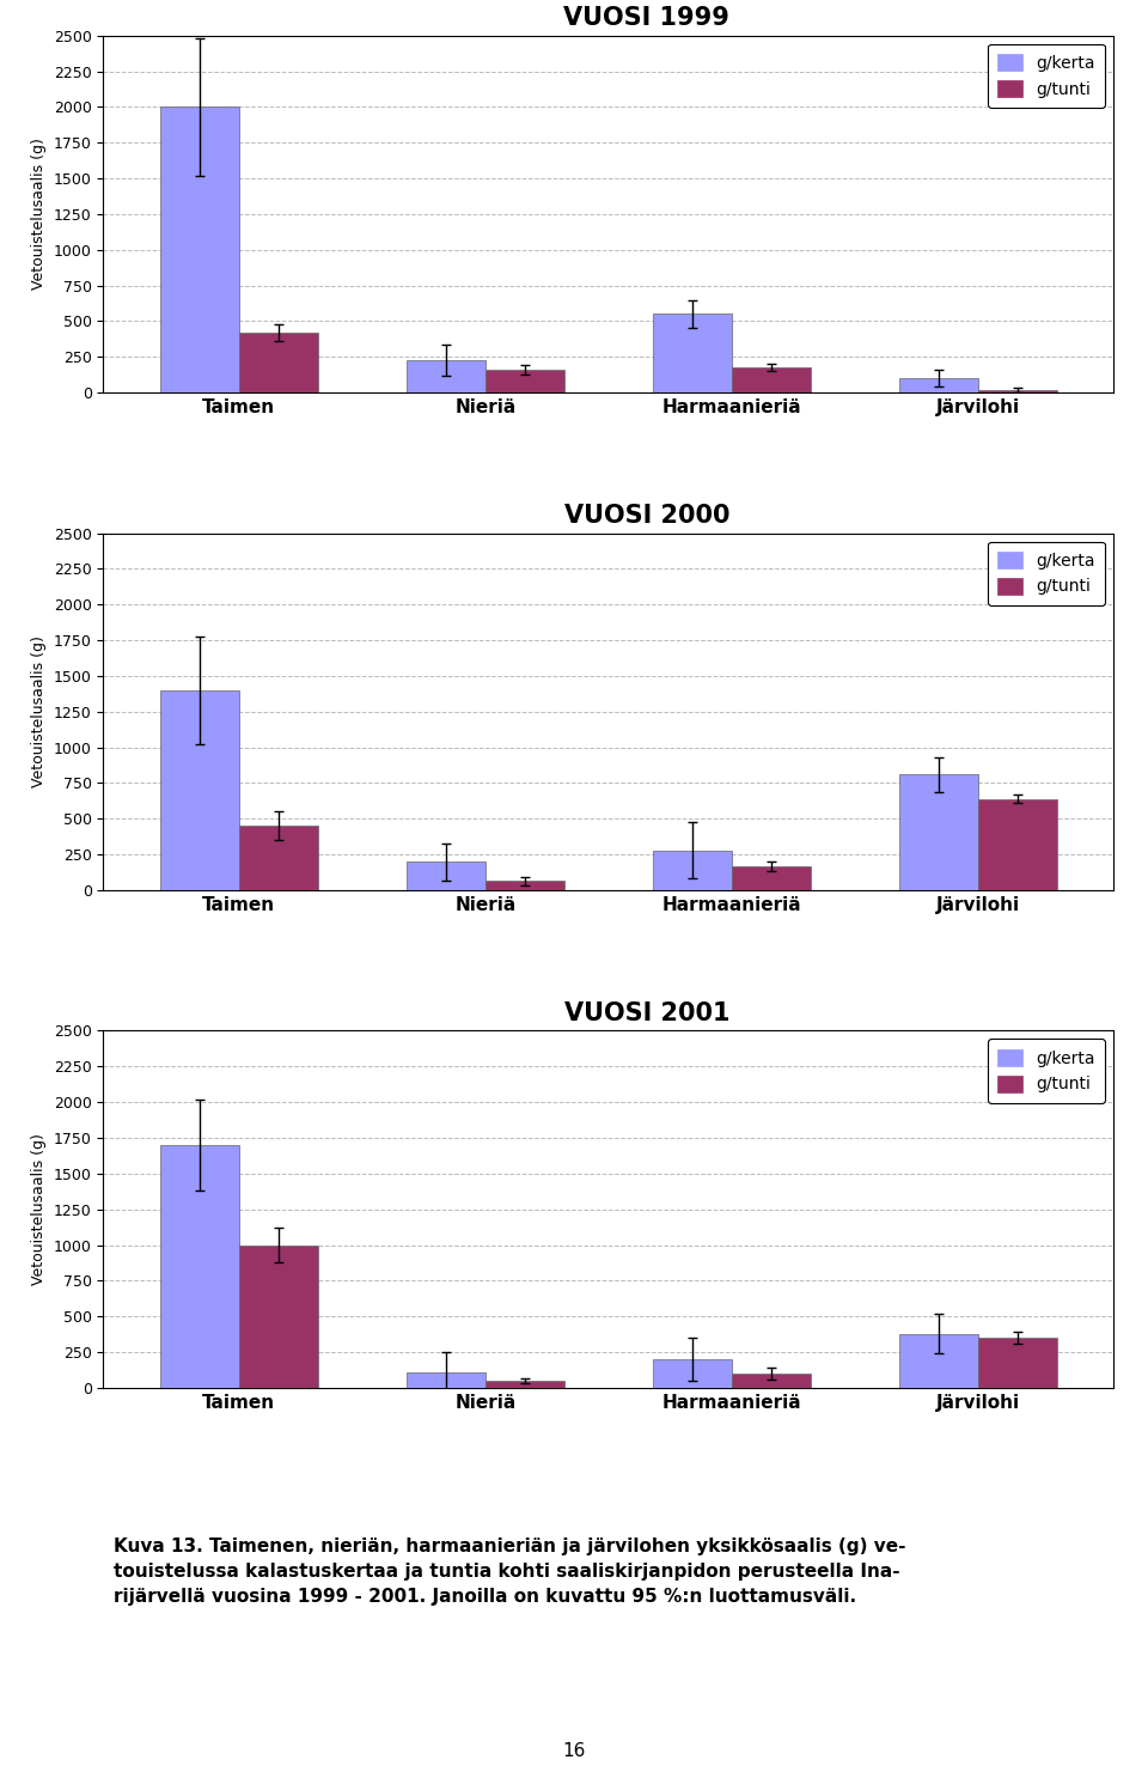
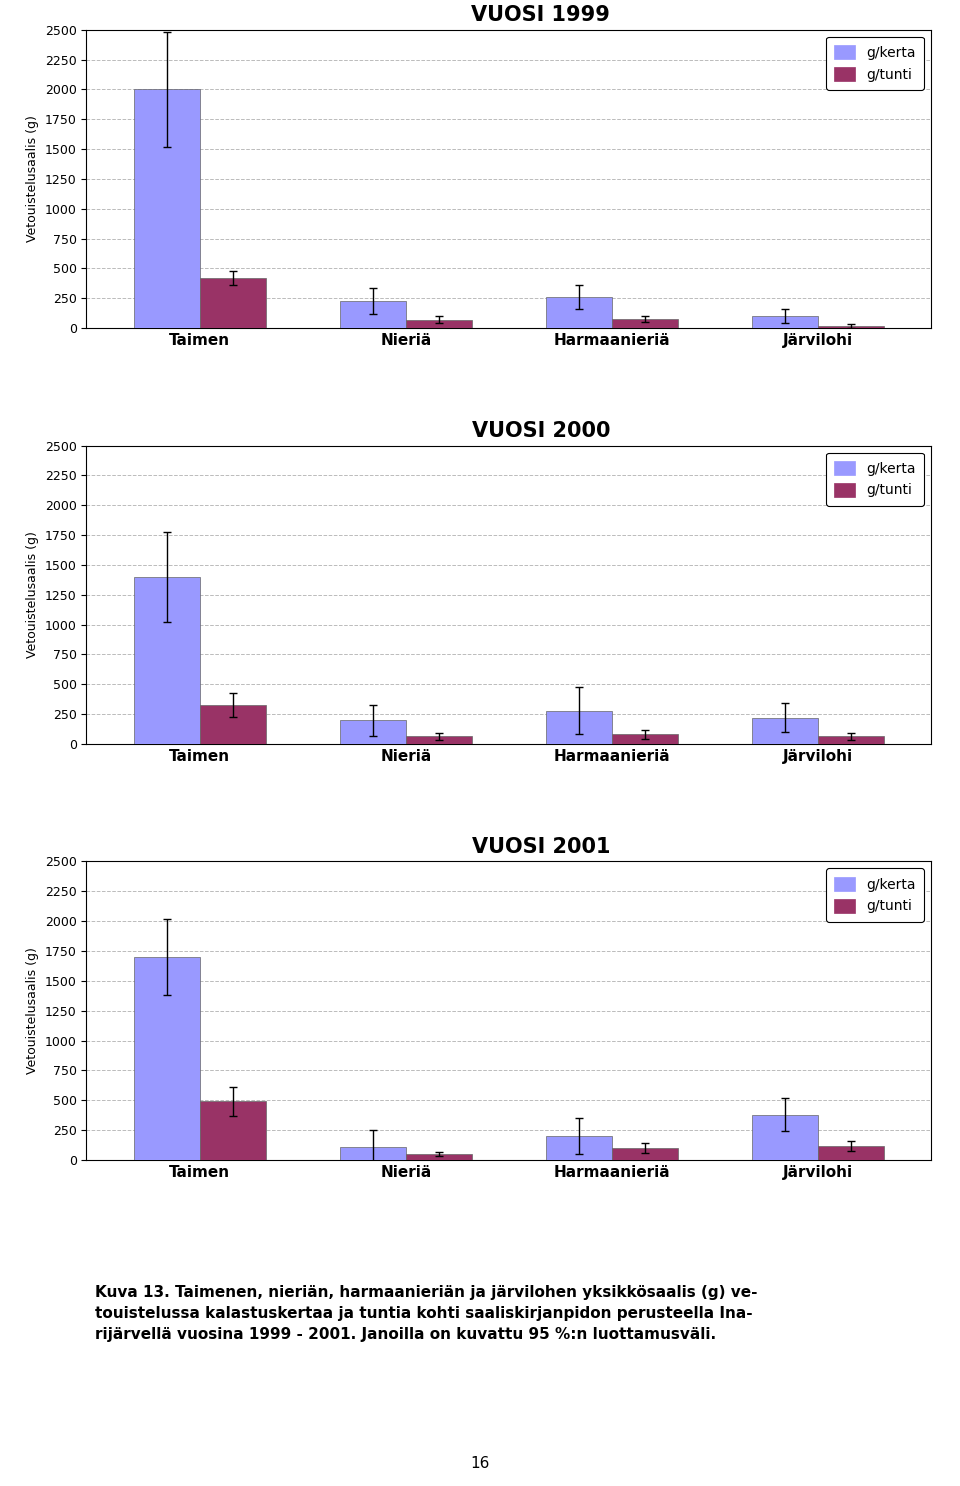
VUOSI 1999/g/tunti/Nieriä: 160 -> 70
VUOSI 1999/g/kerta/Harmaanieriä: 550 -> 260
VUOSI 1999/g/tunti/Harmaanieriä: 180 -> 80
VUOSI 2000/g/tunti/Taimen: 450 -> 330
VUOSI 2000/g/tunti/Harmaanieriä: 170 -> 80
VUOSI 2000/g/kerta/Järvilohi: 810 -> 220
VUOSI 2000/g/tunti/Järvilohi: 640 -> 60
VUOSI 2001/g/tunti/Taimen: 1000 -> 490
VUOSI 2001/g/tunti/Järvilohi: 350 -> 120
